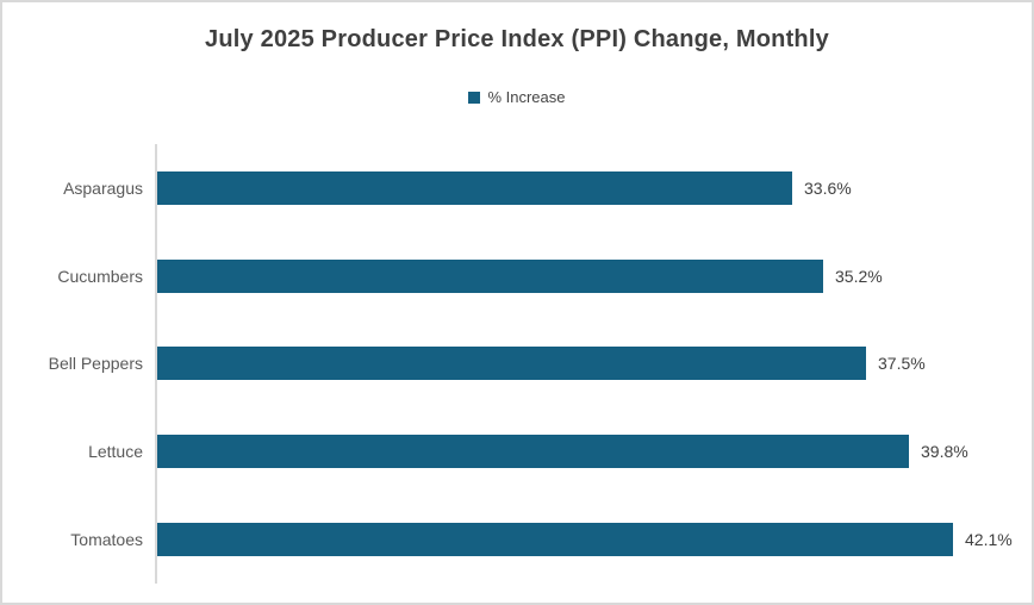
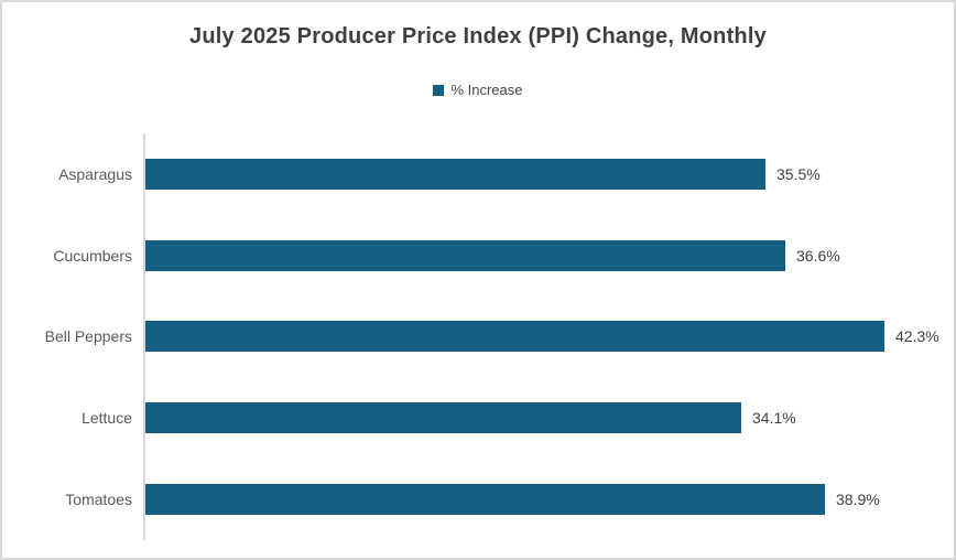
Asparagus: 33.6% -> 35.5%
Cucumbers: 35.2% -> 36.6%
Bell Peppers: 37.5% -> 42.3%
Lettuce: 39.8% -> 34.1%
Tomatoes: 42.1% -> 38.9%
